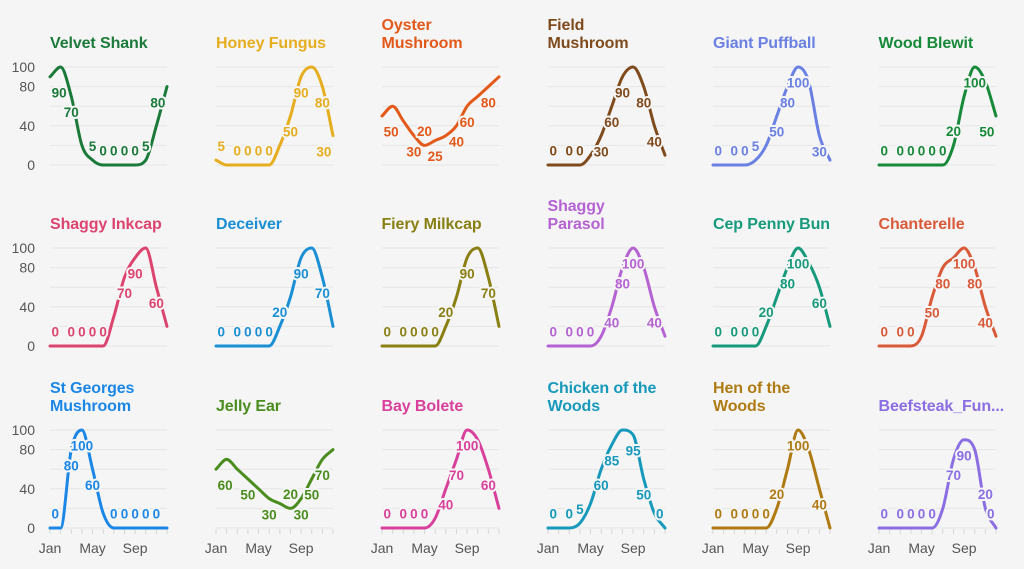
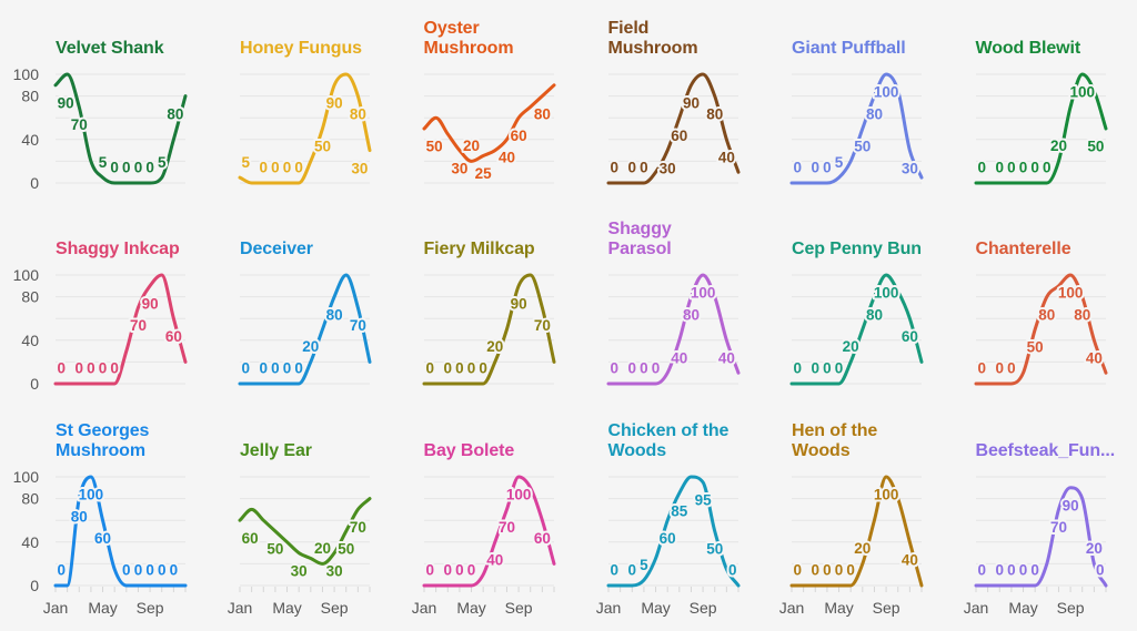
Deceiver/Sep: 90 -> 80
